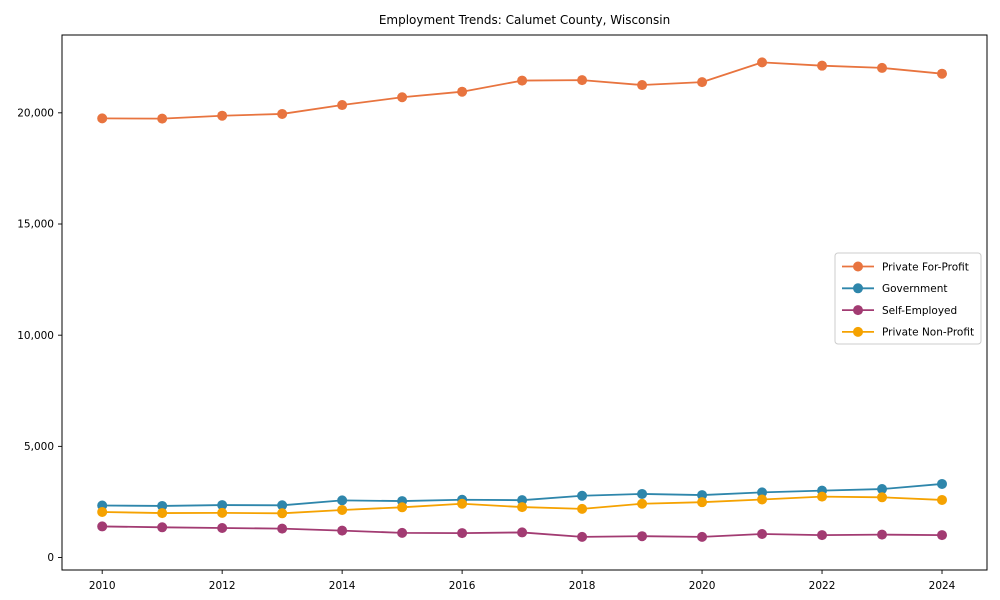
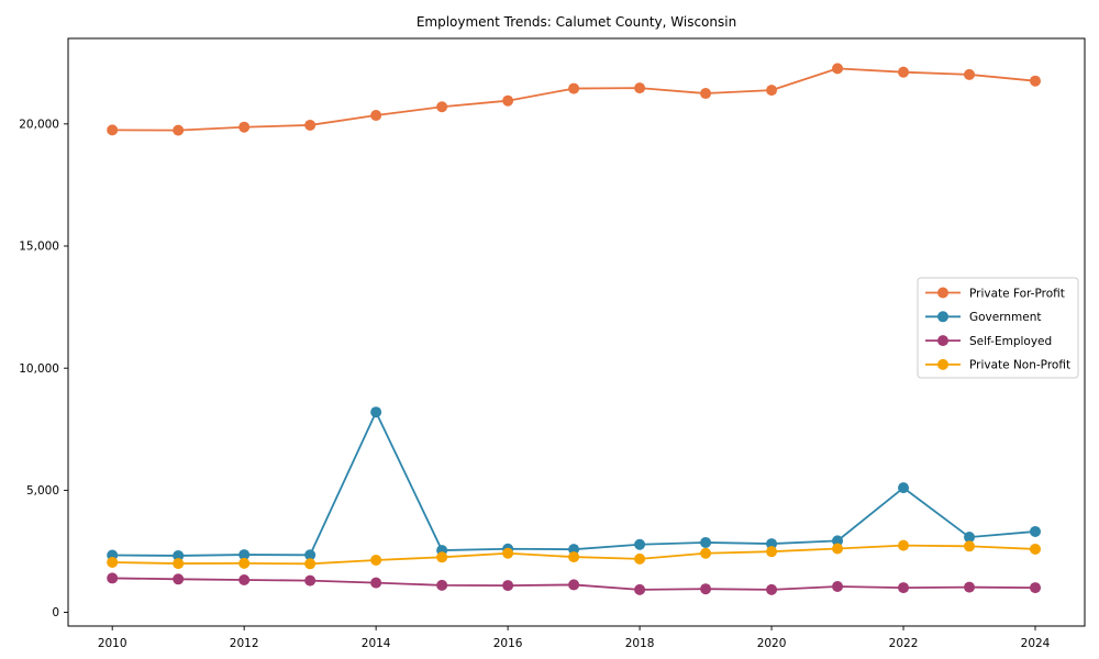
Government/2014: 2600 -> 8200
Government/2022: 3000 -> 5100
